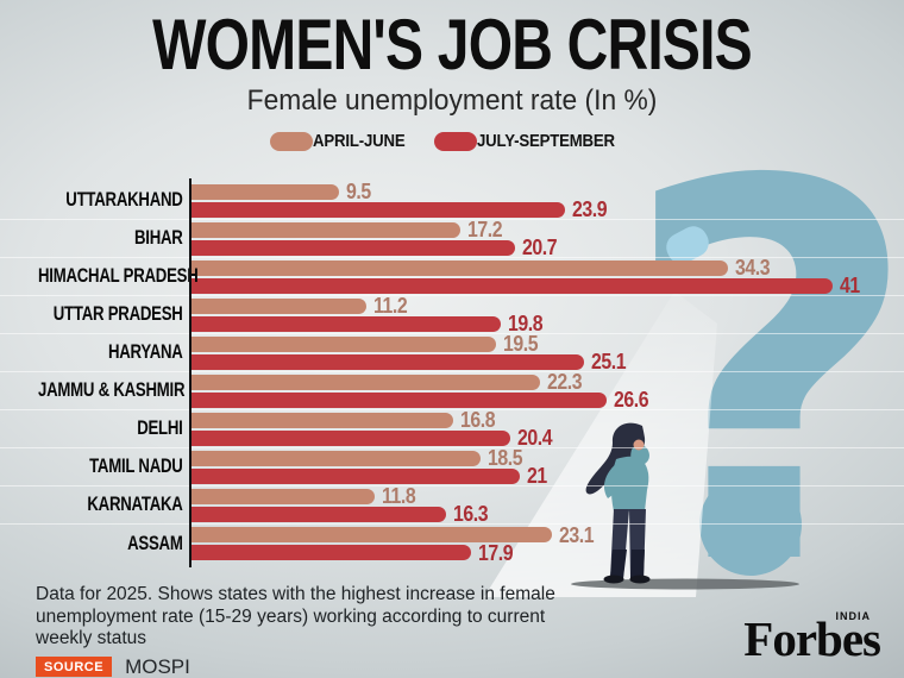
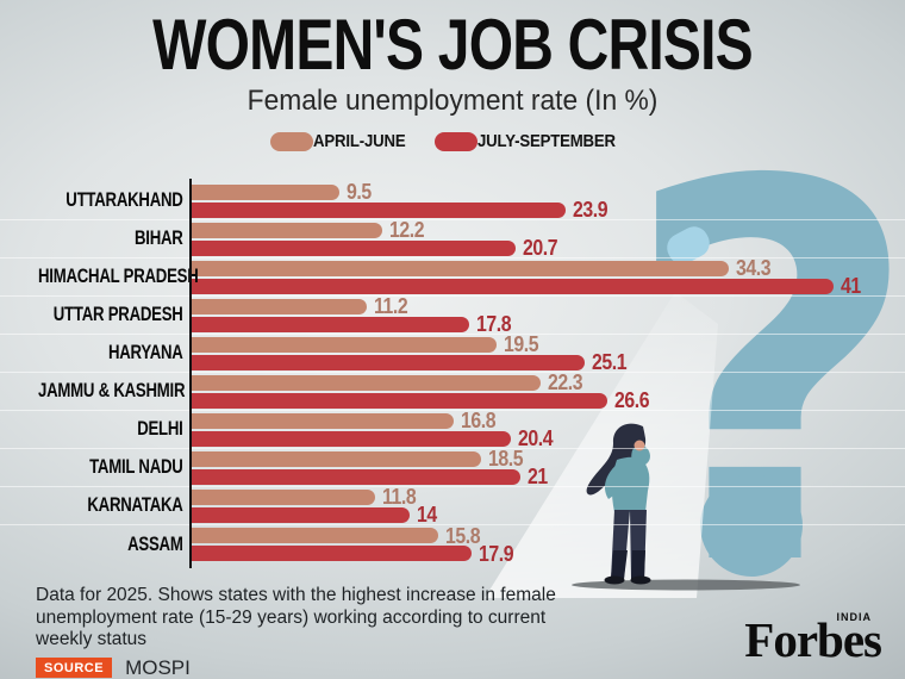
APRIL-JUNE/BIHAR: 17.2 -> 12.2
JULY-SEPTEMBER/UTTAR PRADESH: 19.8 -> 17.8
JULY-SEPTEMBER/KARNATAKA: 16.3 -> 14
APRIL-JUNE/ASSAM: 23.1 -> 15.8
